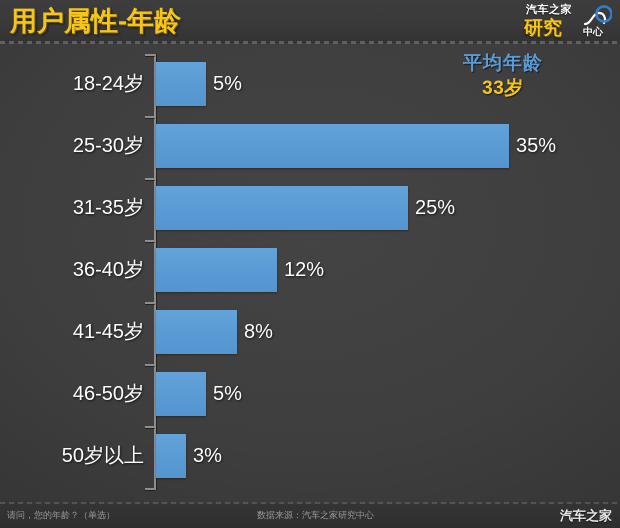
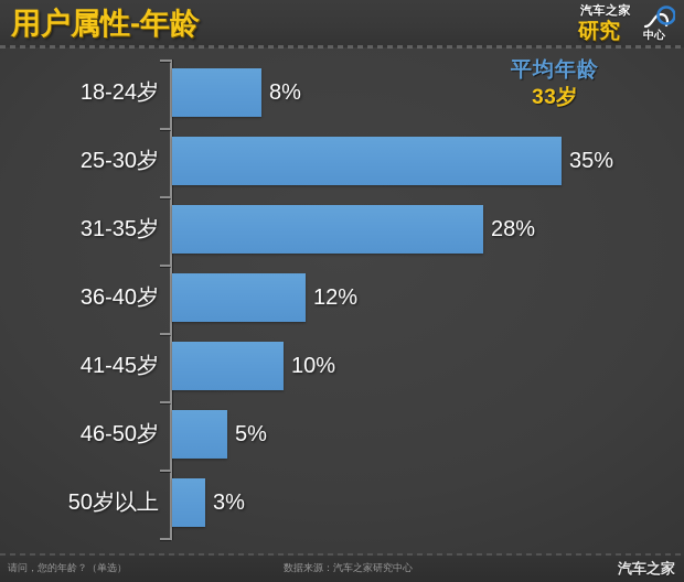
18-24岁: 5% -> 8%
31-35岁: 25% -> 28%
41-45岁: 8% -> 10%
